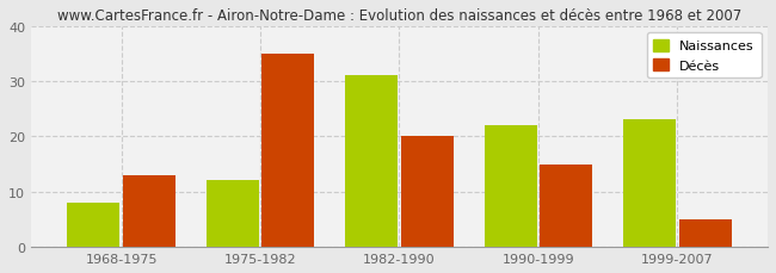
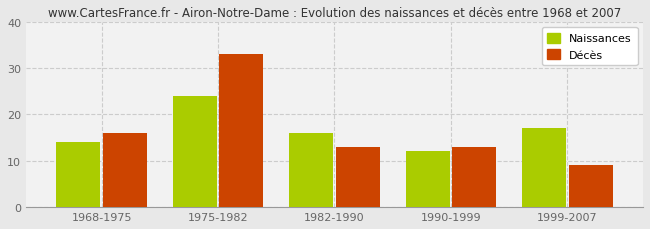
Naissances/1968-1975: 8 -> 14
Décès/1968-1975: 13 -> 16
Naissances/1975-1982: 12 -> 24
Décès/1975-1982: 35 -> 33
Naissances/1982-1990: 31 -> 16
Décès/1982-1990: 20 -> 13
Naissances/1990-1999: 22 -> 12
Décès/1990-1999: 15 -> 13
Naissances/1999-2007: 23 -> 17
Décès/1999-2007: 5 -> 9
